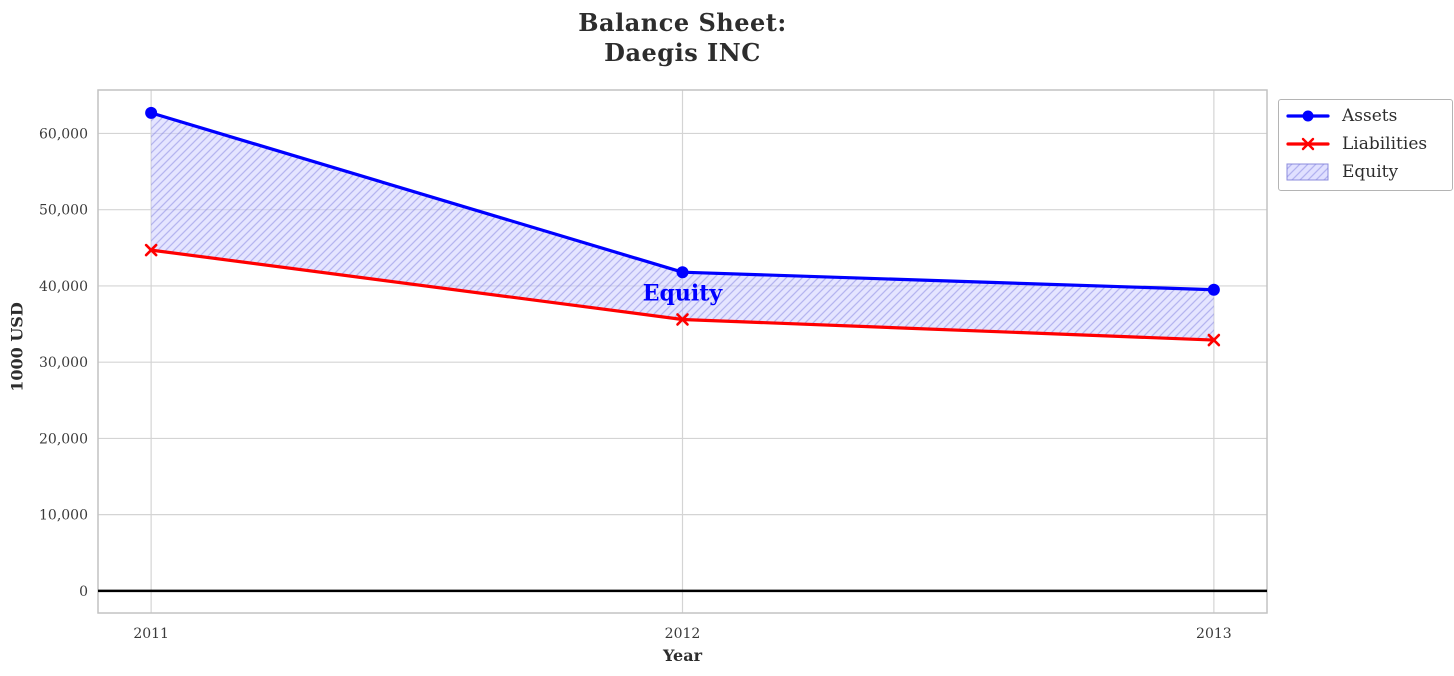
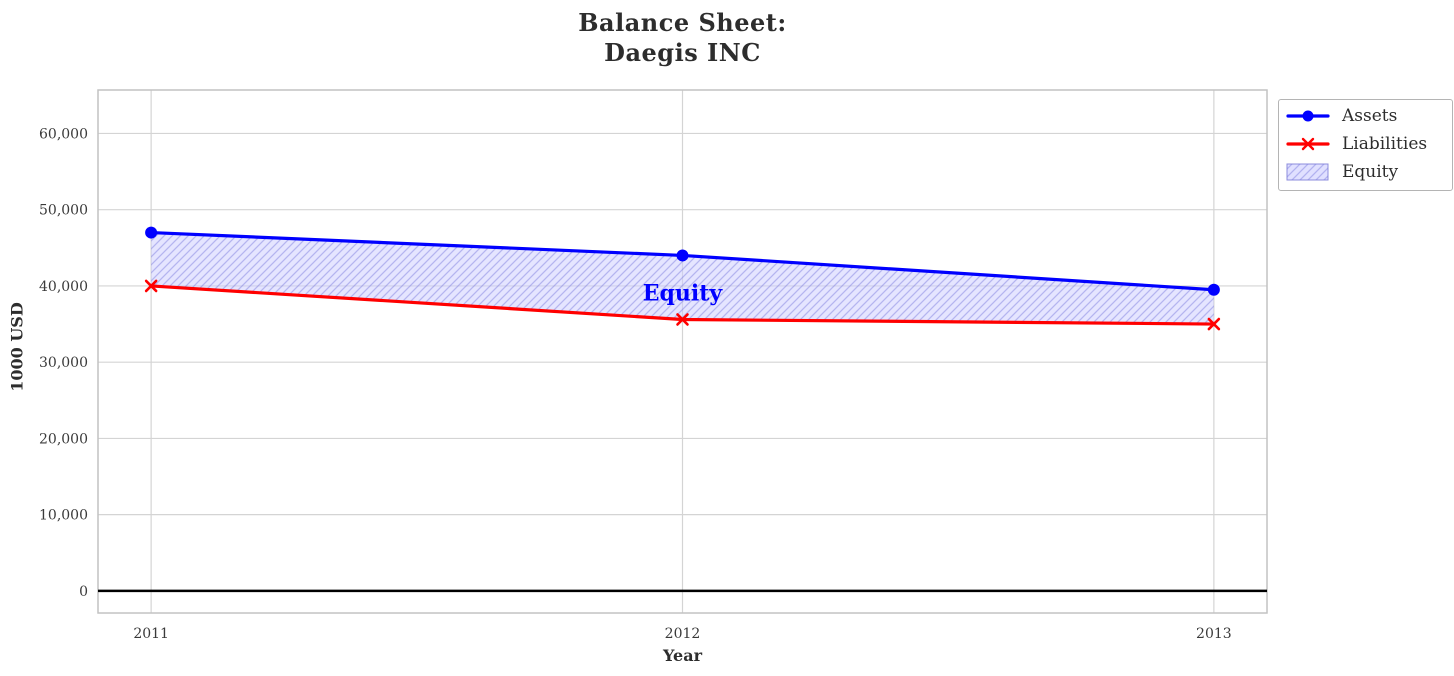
Assets/2011: 63000 -> 47000
Liabilities/2011: 45000 -> 40000
Assets/2012: 42000 -> 44000
Liabilities/2013: 33000 -> 35000
